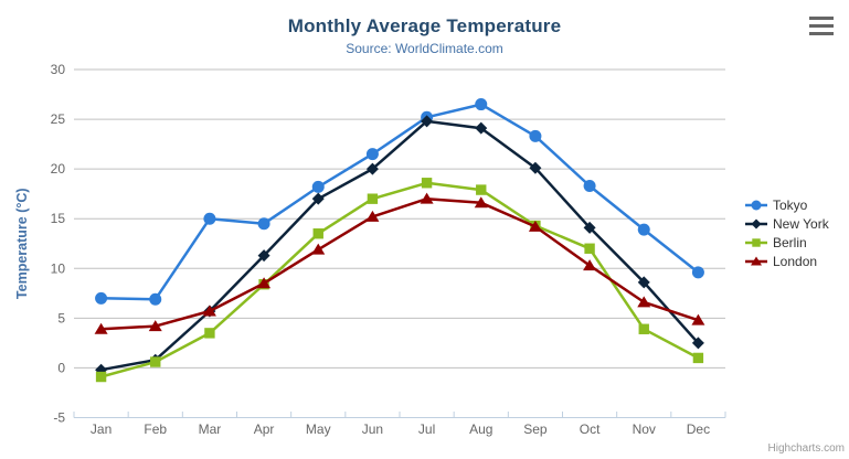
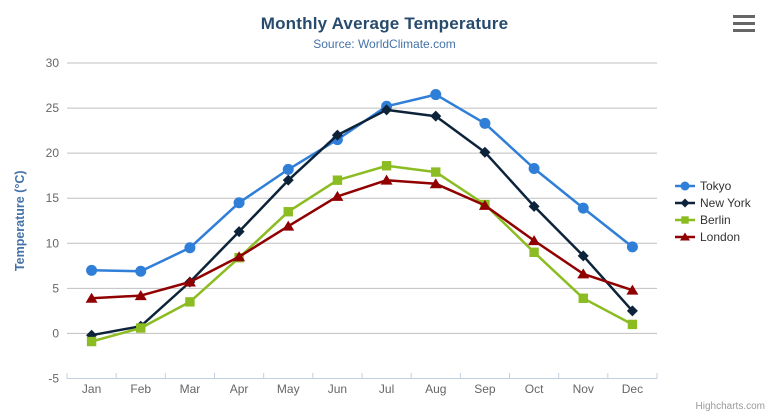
Tokyo/Mar: 15 -> 10
New York/Jun: 20 -> 22
Berlin/Oct: 12 -> 9
